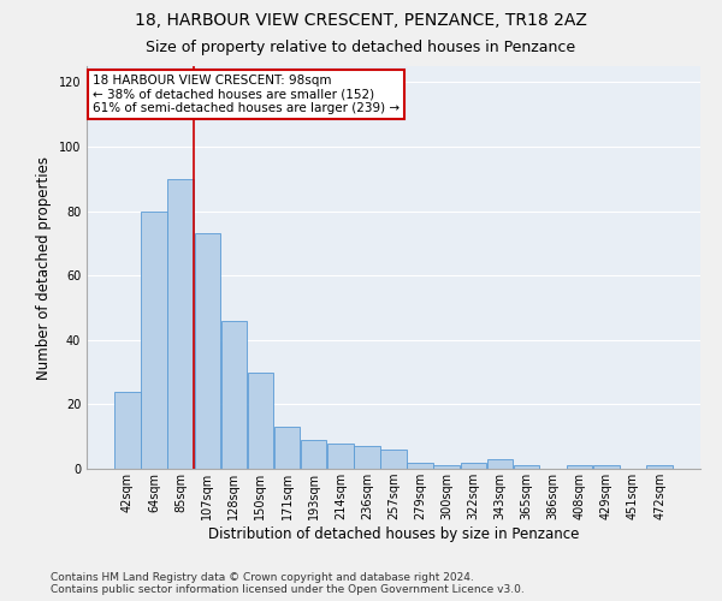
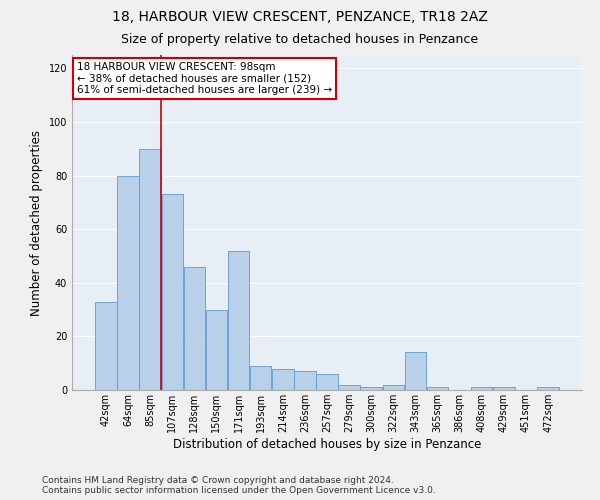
42sqm: 24 -> 33
171sqm: 13 -> 52
343sqm: 3 -> 14
